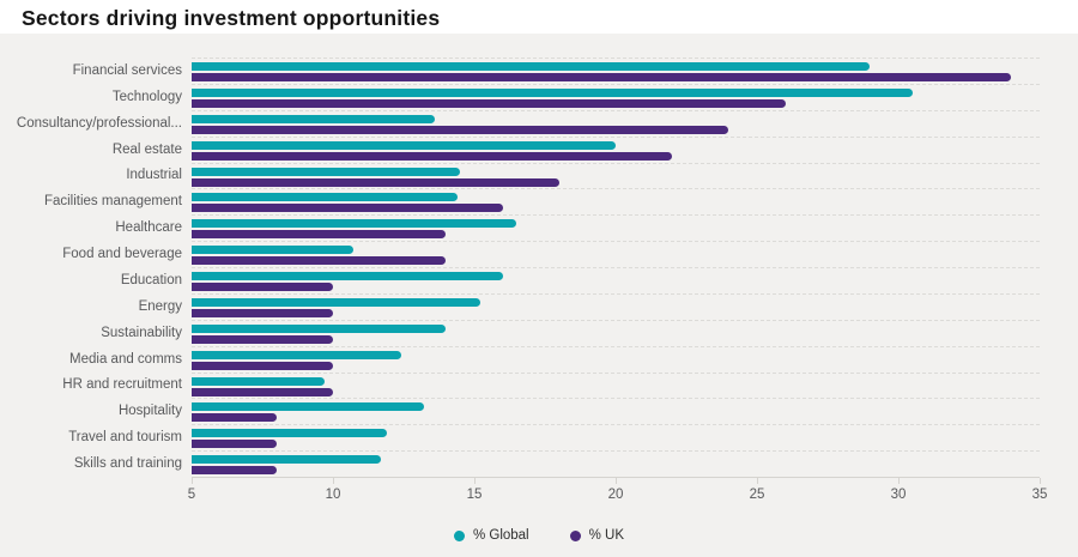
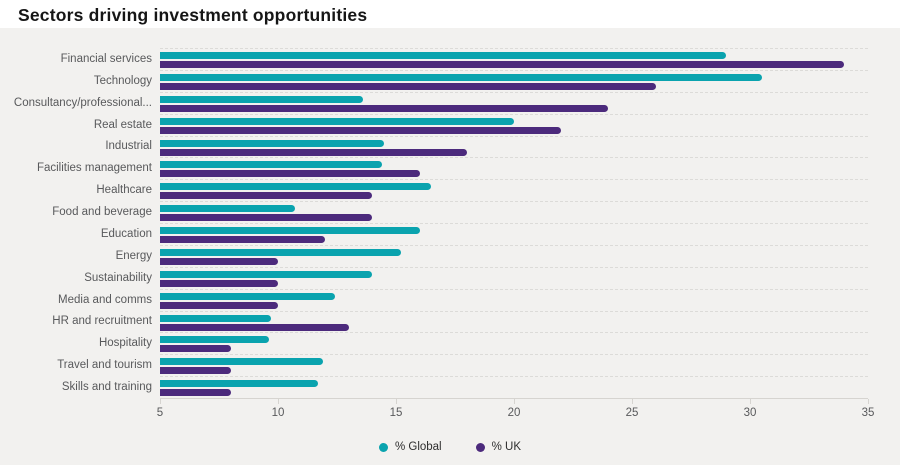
% UK/Education: 10 -> 12
% UK/HR and recruitment: 10 -> 13
% Global/Hospitality: 13.2 -> 9.6
